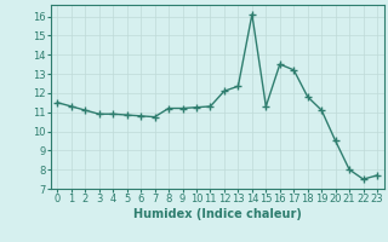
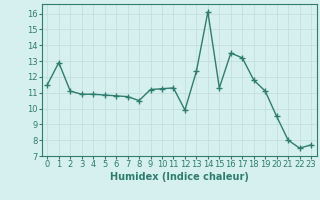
1: 11.3 -> 12.9
8: 11.2 -> 10.5
12: 12.1 -> 9.9
